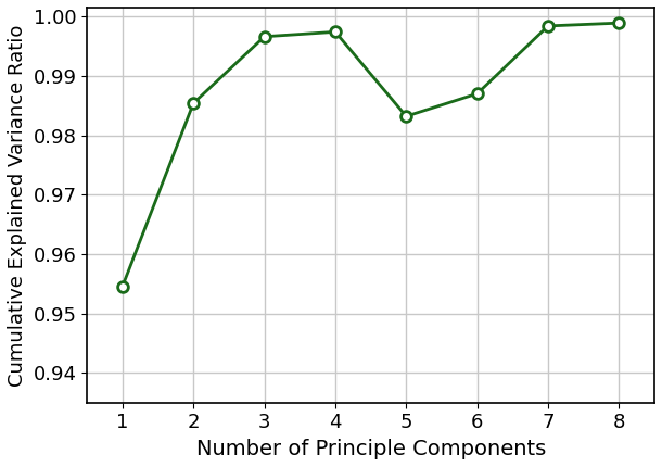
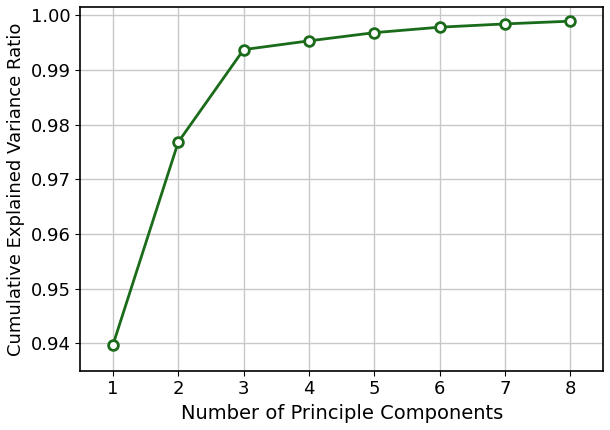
1: 0.9546 -> 0.9397
2: 0.9854 -> 0.9768
3: 0.9966 -> 0.9937
4: 0.9974 -> 0.9953
5: 0.9832 -> 0.9968
6: 0.9870 -> 0.9978
